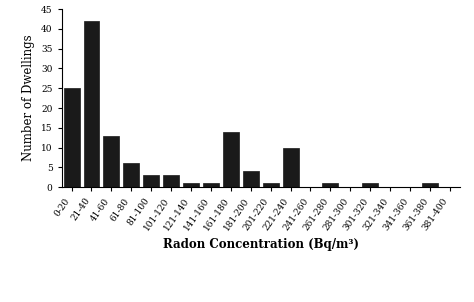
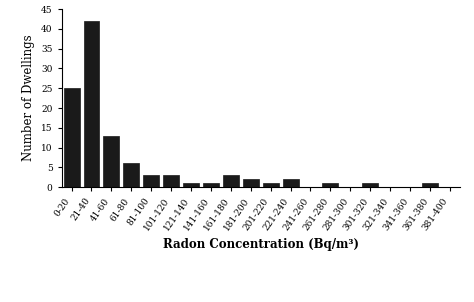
161-180: 14 -> 3
181-200: 4 -> 2
221-240: 10 -> 2
